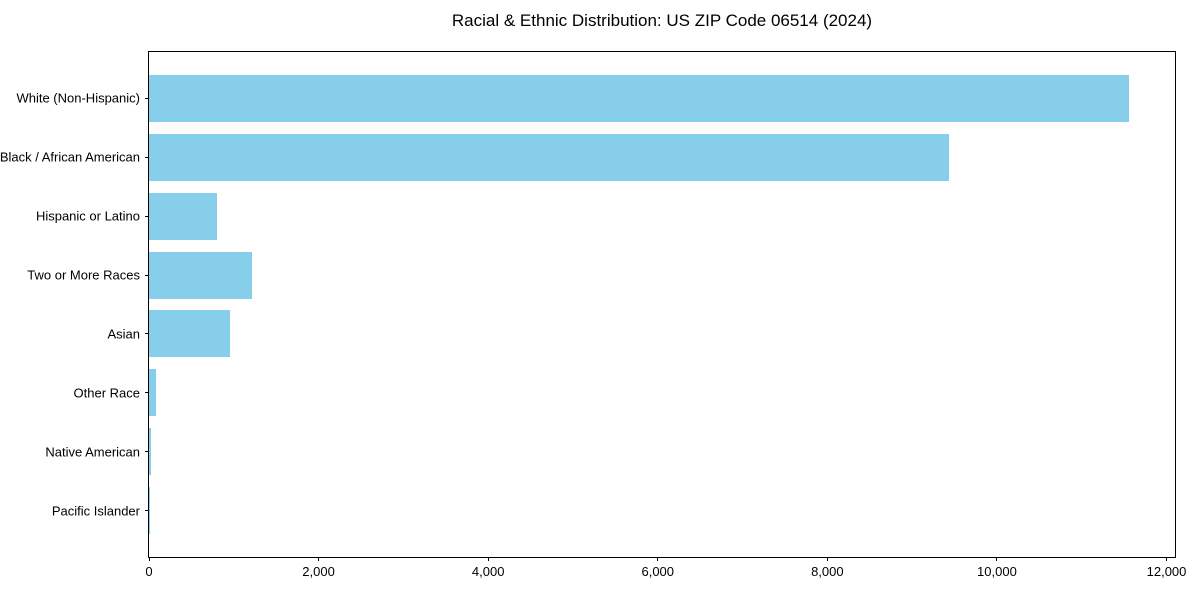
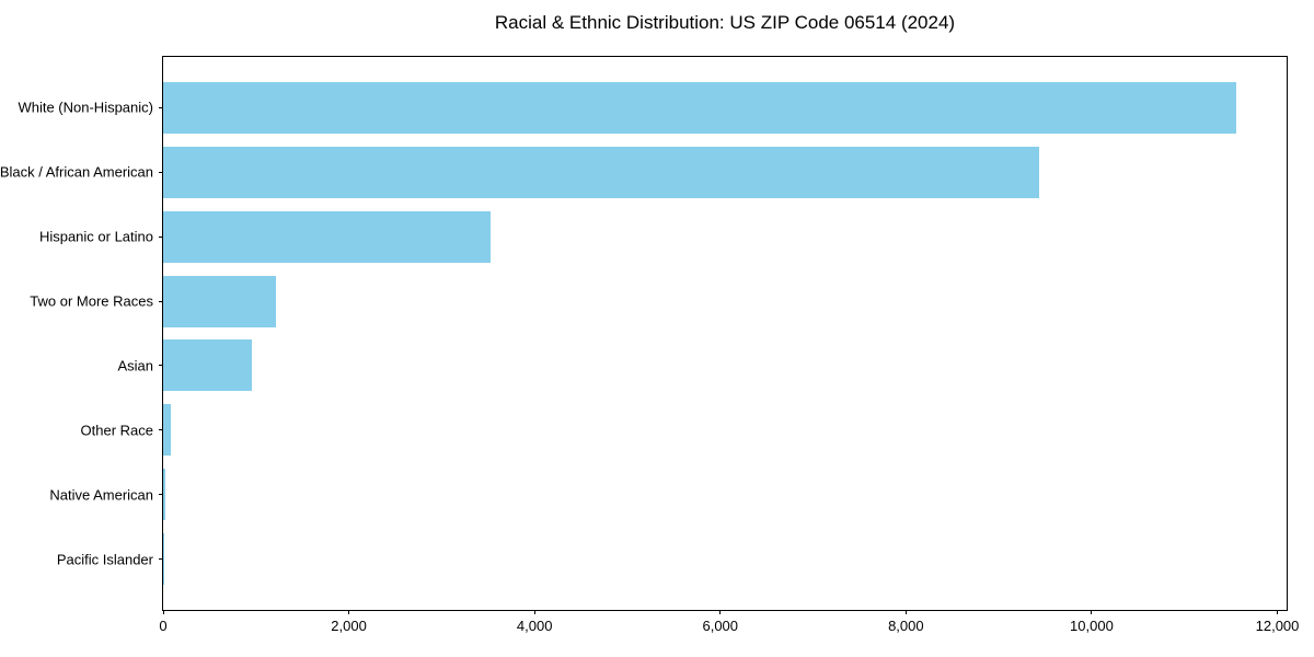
Hispanic or Latino: 800 -> 3500
